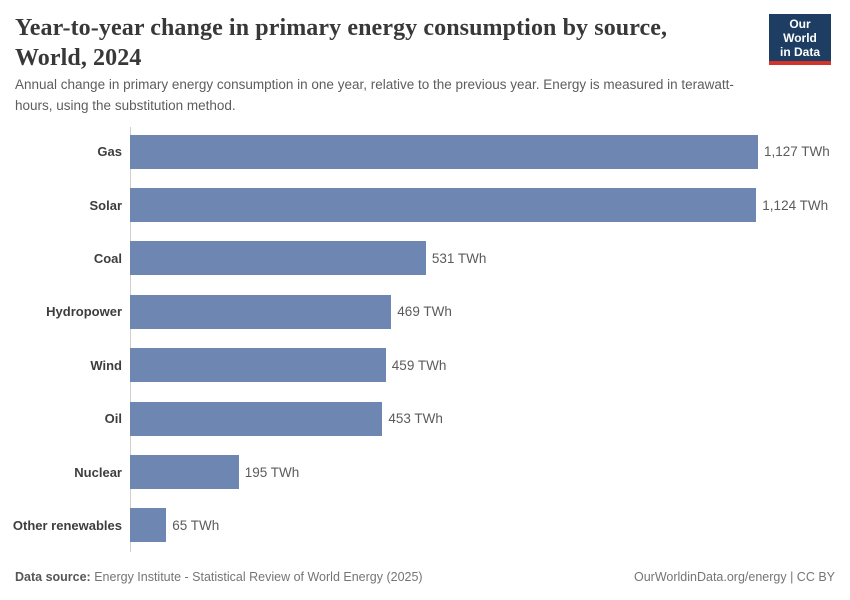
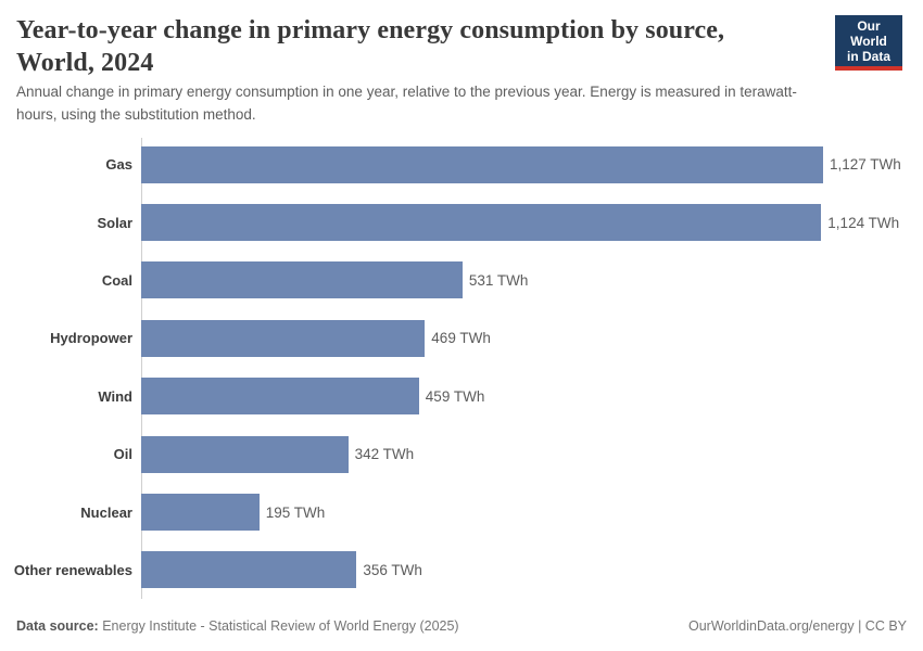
Oil: 453 -> 342
Other renewables: 65 -> 356
